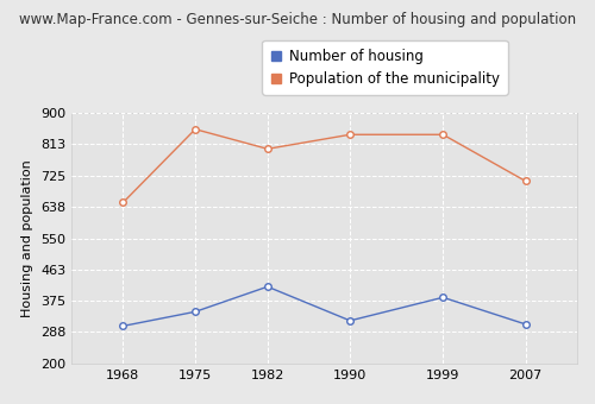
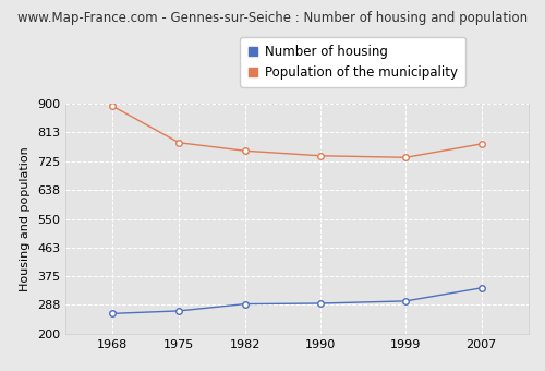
Number of housing/1968: 305 -> 262
Population of the municipality/1968: 650 -> 893
Number of housing/1975: 345 -> 270
Population of the municipality/1975: 855 -> 782
Number of housing/1982: 415 -> 291
Population of the municipality/1982: 800 -> 757
Number of housing/1990: 320 -> 293
Population of the municipality/1990: 840 -> 742
Number of housing/1999: 385 -> 300
Population of the municipality/1999: 840 -> 737
Number of housing/2007: 310 -> 340
Population of the municipality/2007: 710 -> 778
